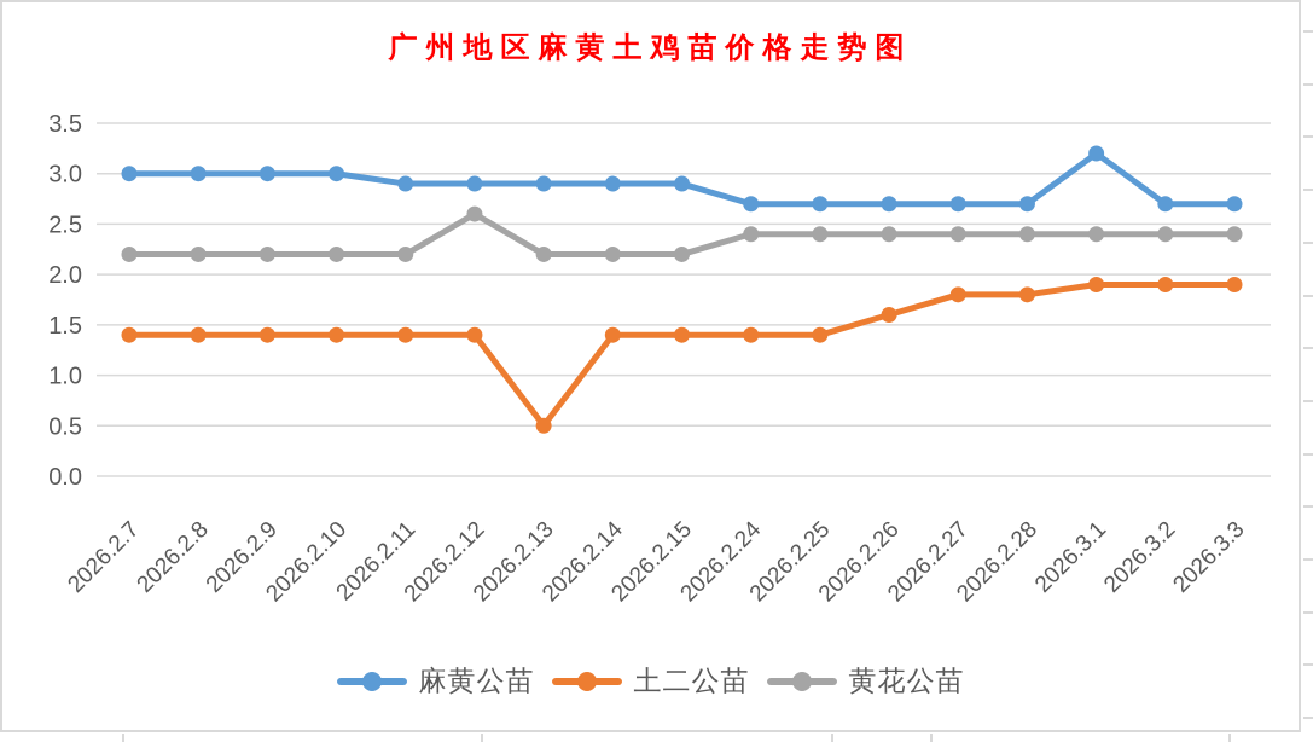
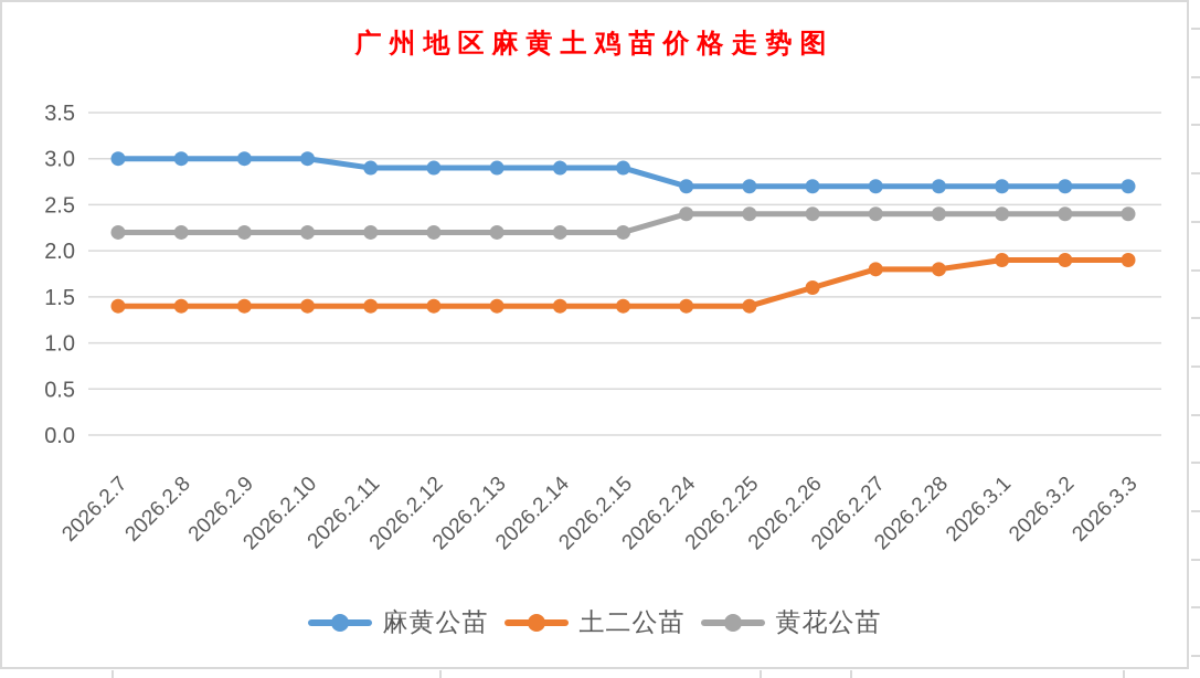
黄花公苗/2026.2.12: 2.6 -> 2.2
土二公苗/2026.2.13: 0.5 -> 1.4
麻黄公苗/2026.3.1: 3.2 -> 2.7
